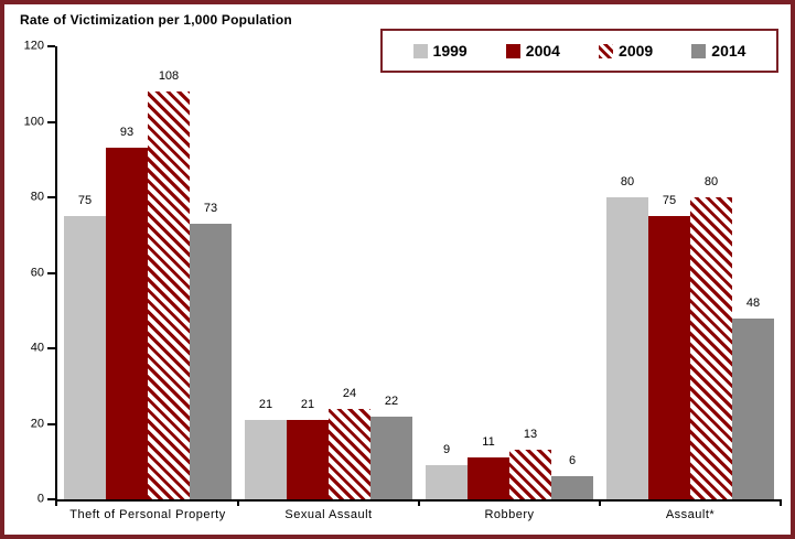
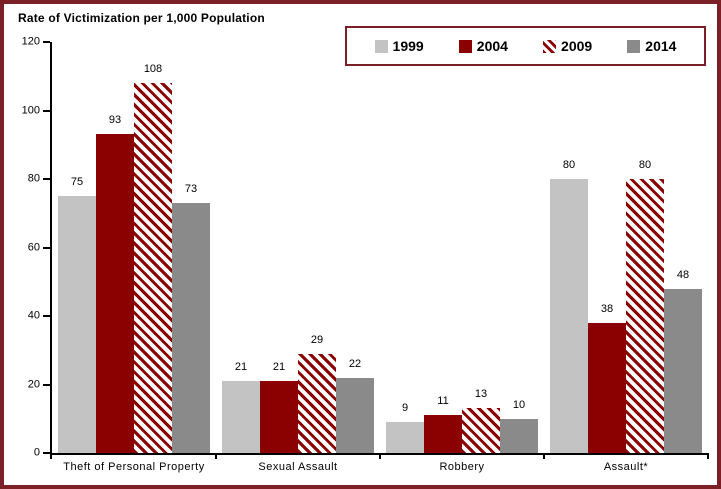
2009/Sexual Assault: 24 -> 29
2014/Robbery: 6 -> 10
2004/Assault*: 75 -> 38
